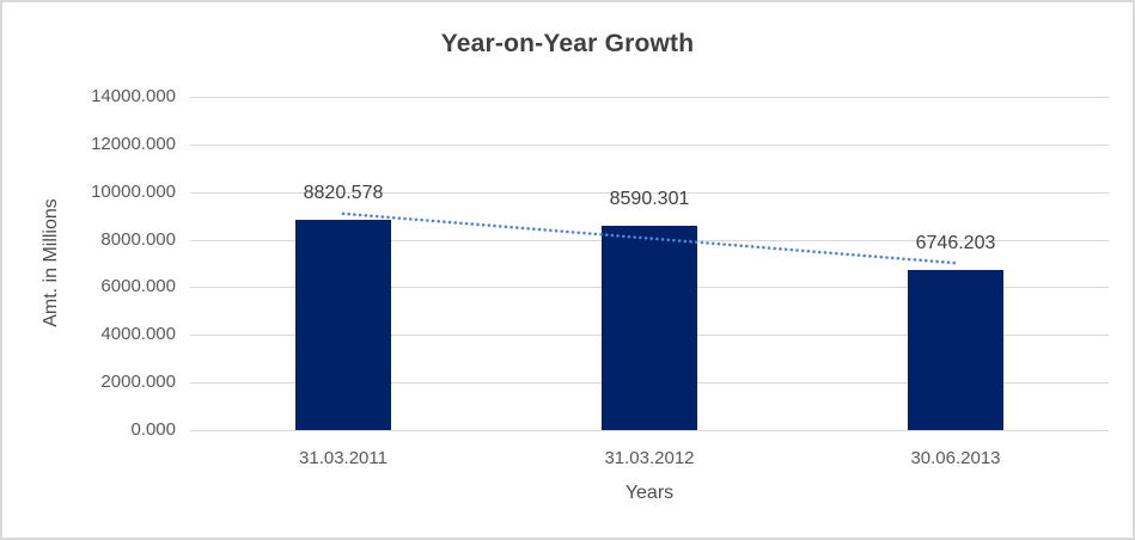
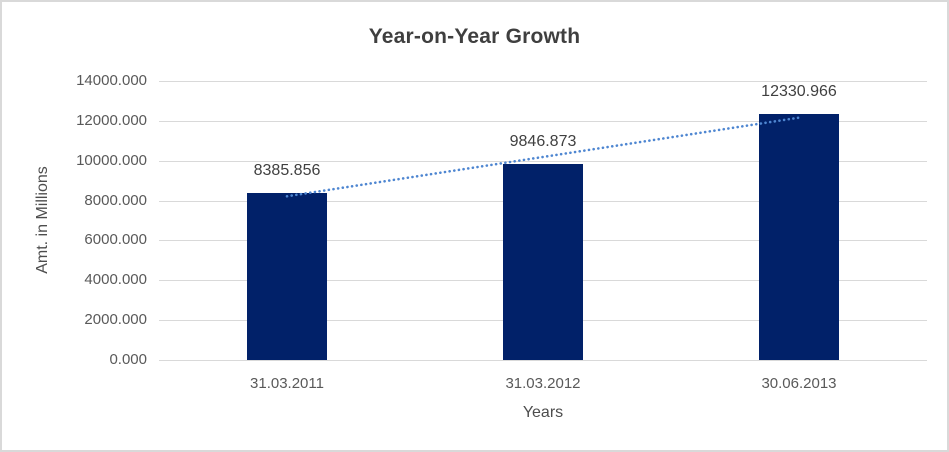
31.03.2011: 8820.578 -> 8385.856
31.03.2012: 8590.301 -> 9846.873
30.06.2013: 6746.203 -> 12330.966
